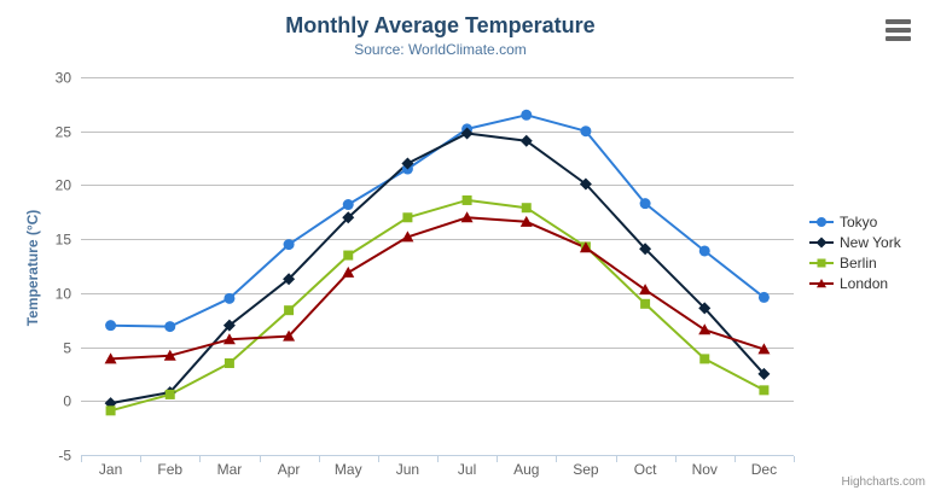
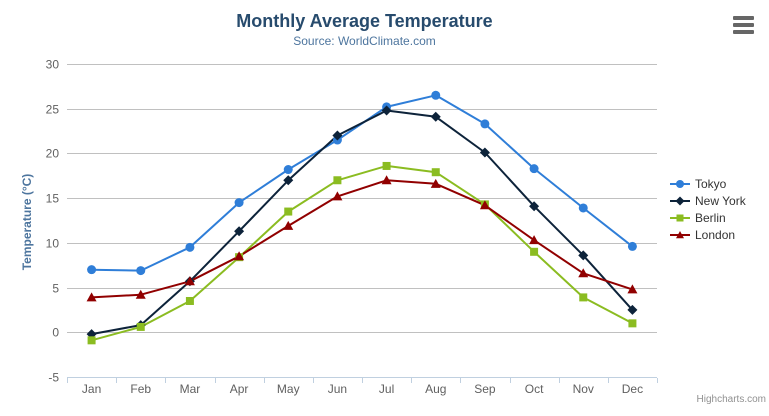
New York/Mar: 7 -> 6
London/Apr: 6 -> 8
Tokyo/Sep: 25 -> 23
